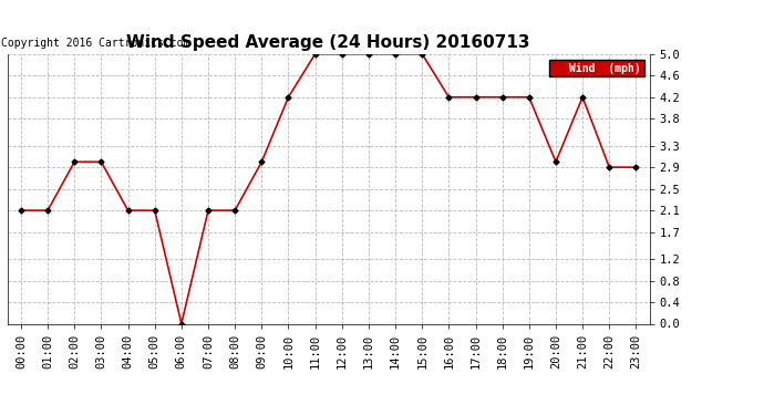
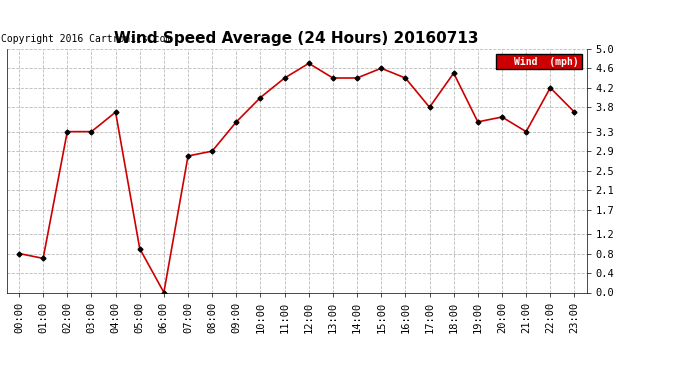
00:00: 2.1 -> 0.8
01:00: 2.1 -> 0.7
02:00: 3.0 -> 3.3
03:00: 3.0 -> 3.3
04:00: 2.1 -> 3.7
05:00: 2.1 -> 0.9
07:00: 2.1 -> 2.8
08:00: 2.1 -> 2.9
09:00: 3.0 -> 3.5
10:00: 4.2 -> 4.0
11:00: 5.0 -> 4.4
12:00: 5.0 -> 4.7
13:00: 5.0 -> 4.4
14:00: 5.0 -> 4.4
15:00: 5.0 -> 4.6
16:00: 4.2 -> 4.4
17:00: 4.2 -> 3.8
18:00: 4.2 -> 4.5
19:00: 4.2 -> 3.5
20:00: 3.0 -> 3.6
21:00: 4.2 -> 3.3
22:00: 2.9 -> 4.2
23:00: 2.9 -> 3.7
